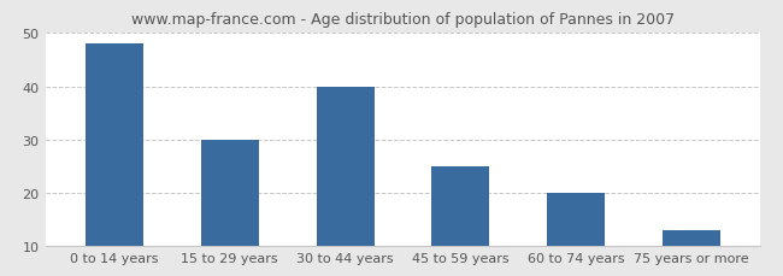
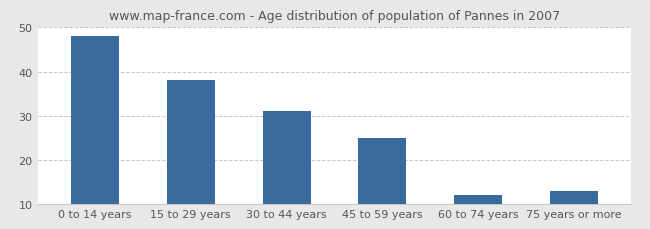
15 to 29 years: 30 -> 38
30 to 44 years: 40 -> 31
60 to 74 years: 20 -> 12
